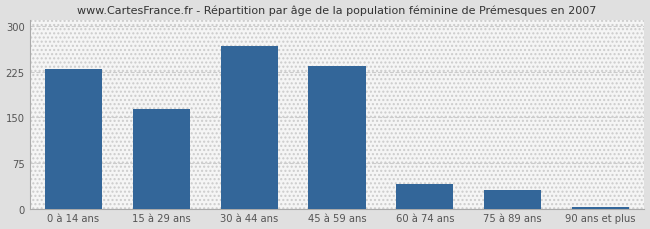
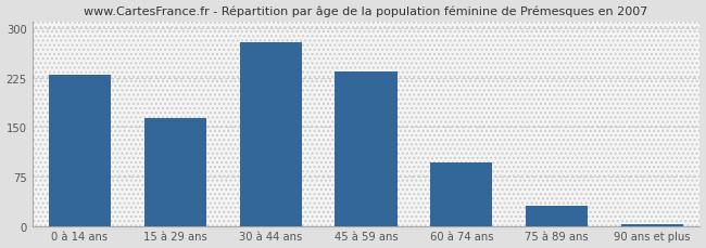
30 à 44 ans: 268 -> 278
60 à 74 ans: 40 -> 96
